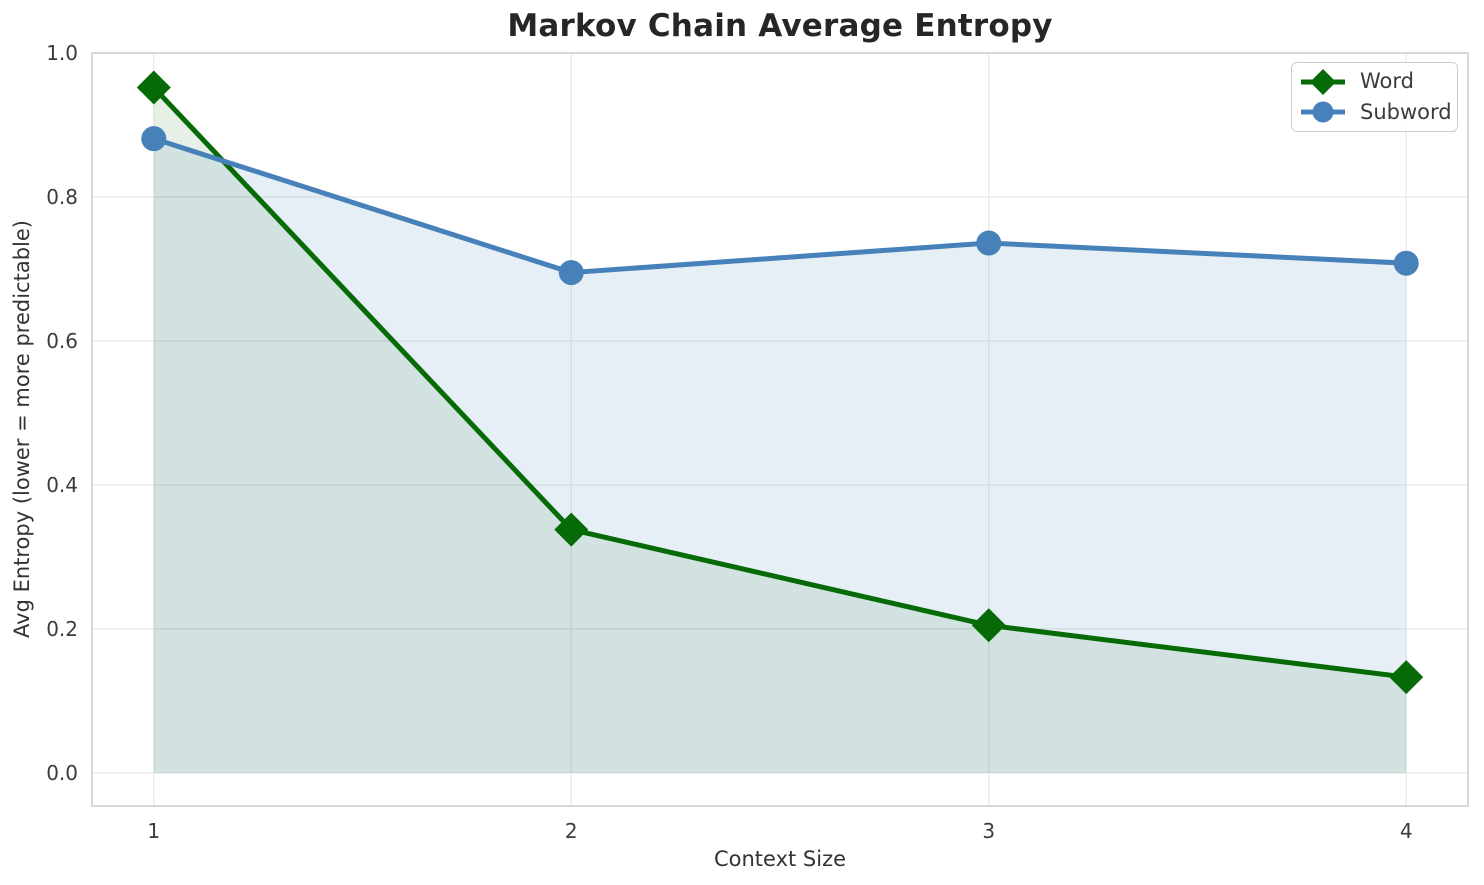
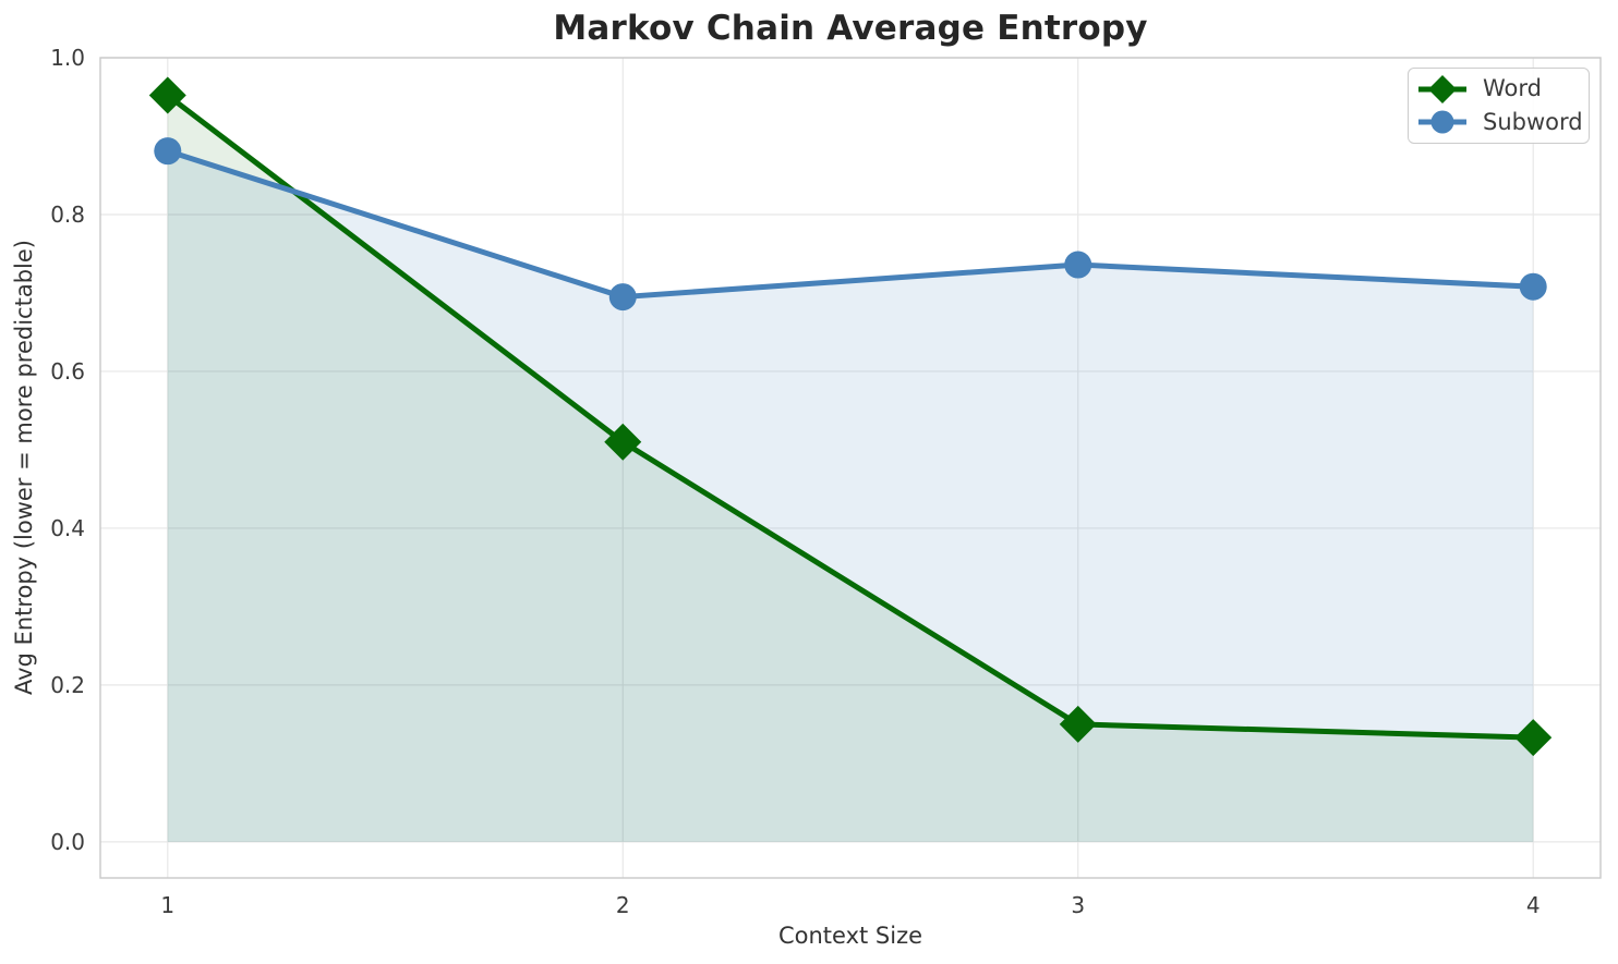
Word/2: 0.34 -> 0.51
Word/3: 0.20 -> 0.15
